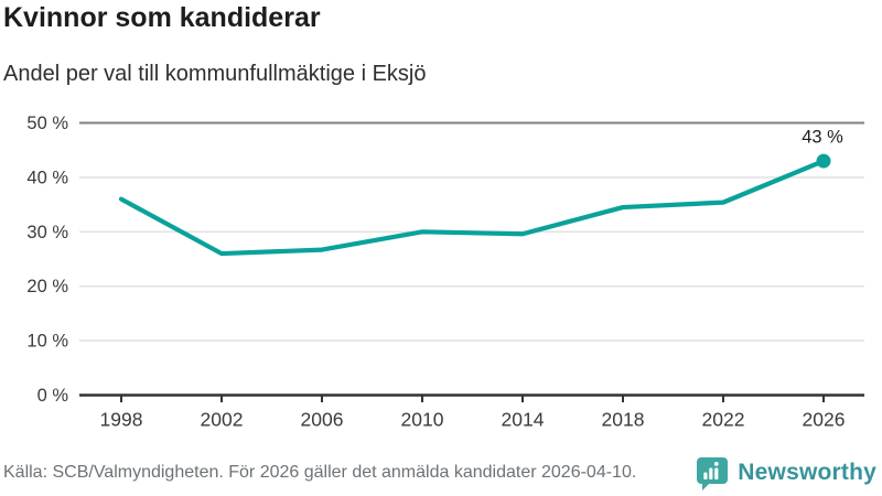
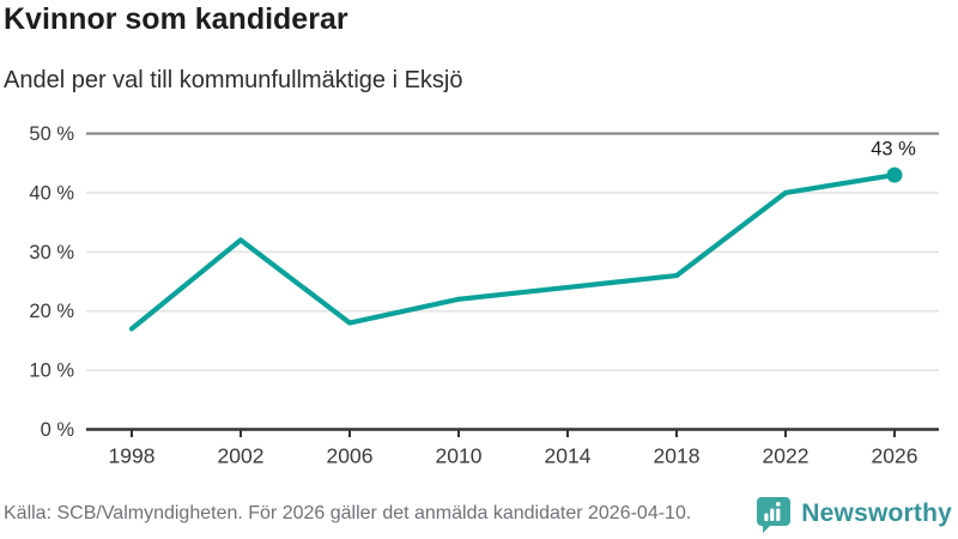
1998: 36% -> 17%
2002: 26% -> 32%
2006: 27% -> 18%
2010: 30% -> 22%
2014: 30% -> 24%
2018: 34% -> 26%
2022: 35% -> 40%
